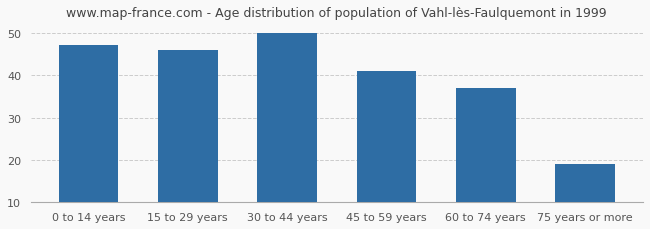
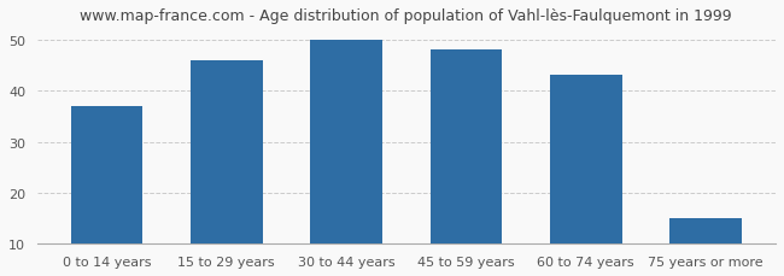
0 to 14 years: 47 -> 37
45 to 59 years: 41 -> 48
60 to 74 years: 37 -> 43
75 years or more: 19 -> 15
